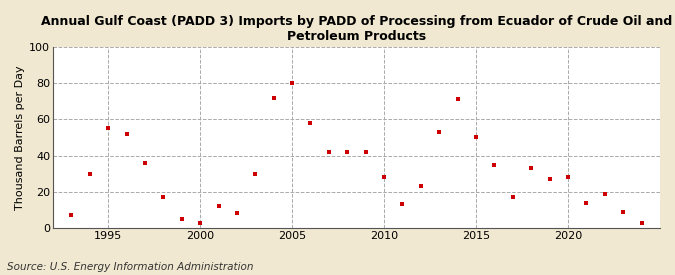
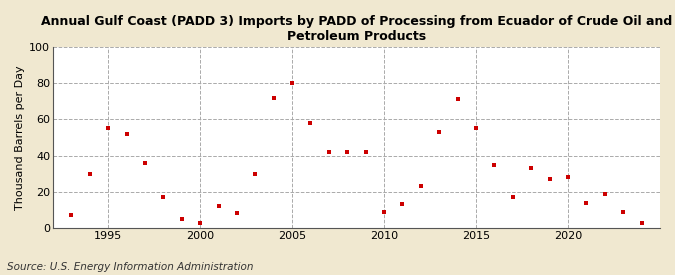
2010: 28 -> 9
2015: 50 -> 55
